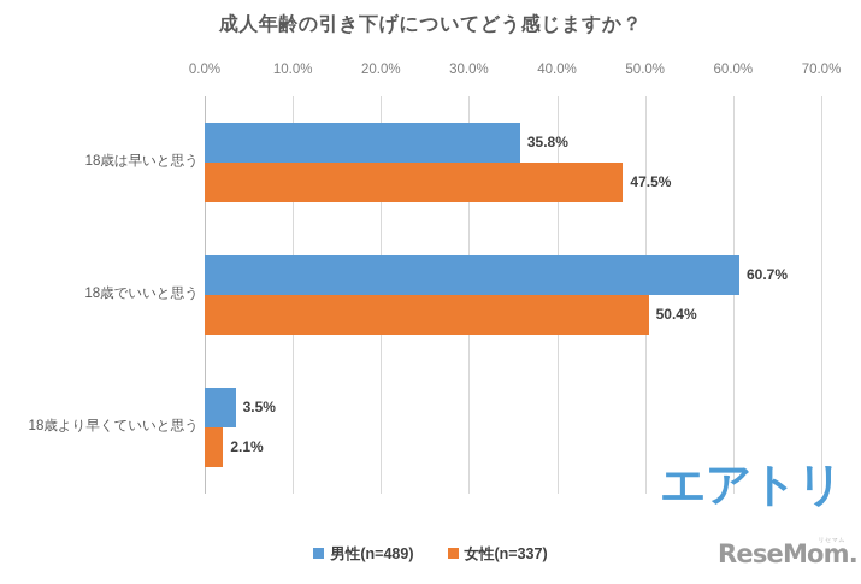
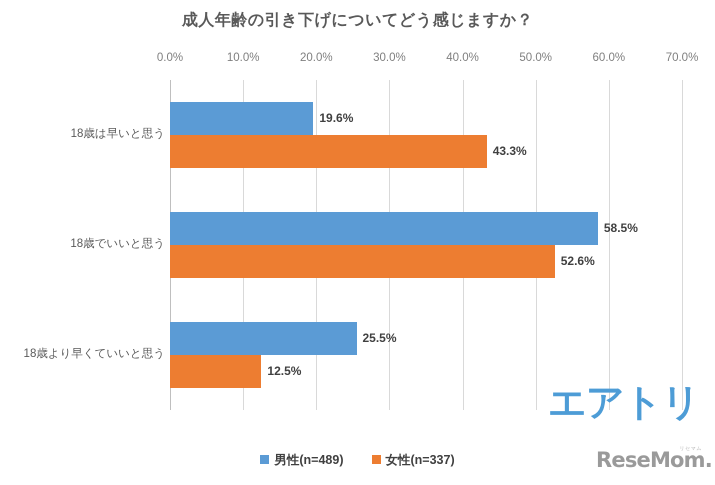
男性(n=489)/18歳は早いと思う: 35.8% -> 19.6%
女性(n=337)/18歳は早いと思う: 47.5% -> 43.3%
男性(n=489)/18歳でいいと思う: 60.7% -> 58.5%
女性(n=337)/18歳でいいと思う: 50.4% -> 52.6%
男性(n=489)/18歳より早くていいと思う: 3.5% -> 25.5%
女性(n=337)/18歳より早くていいと思う: 2.1% -> 12.5%
